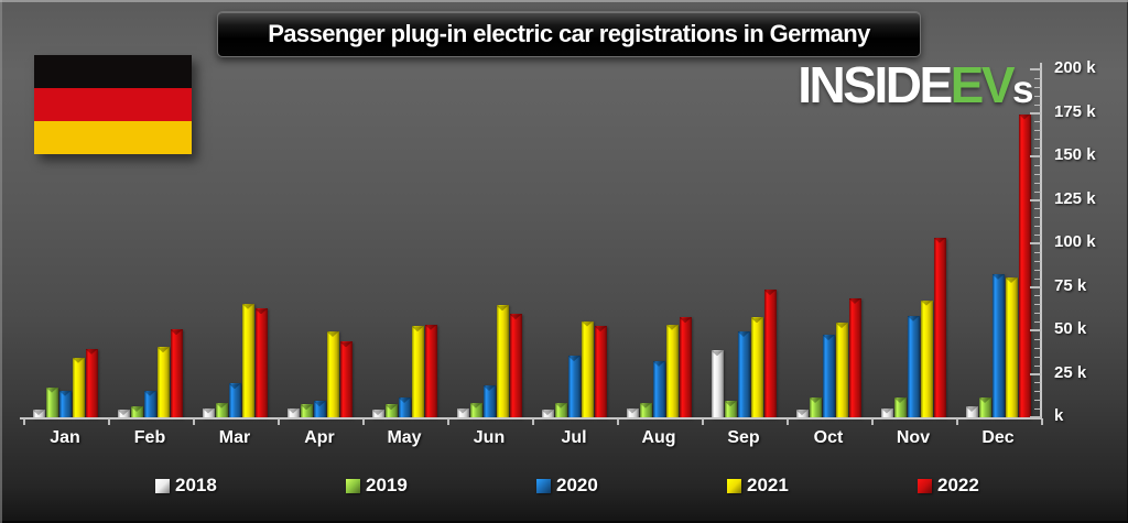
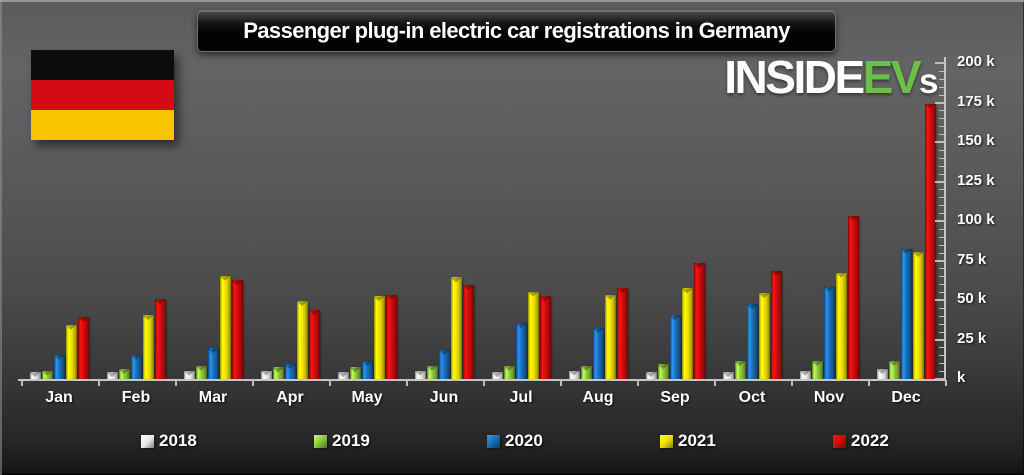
2019/Jan: 18k -> 6k
2018/Sep: 39k -> 5k
2020/Sep: 50k -> 41k
